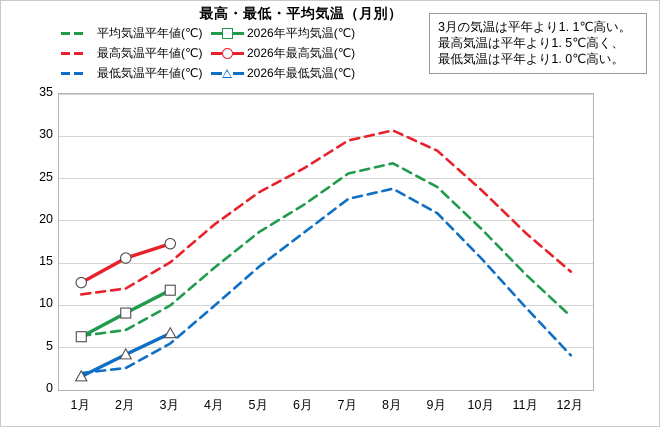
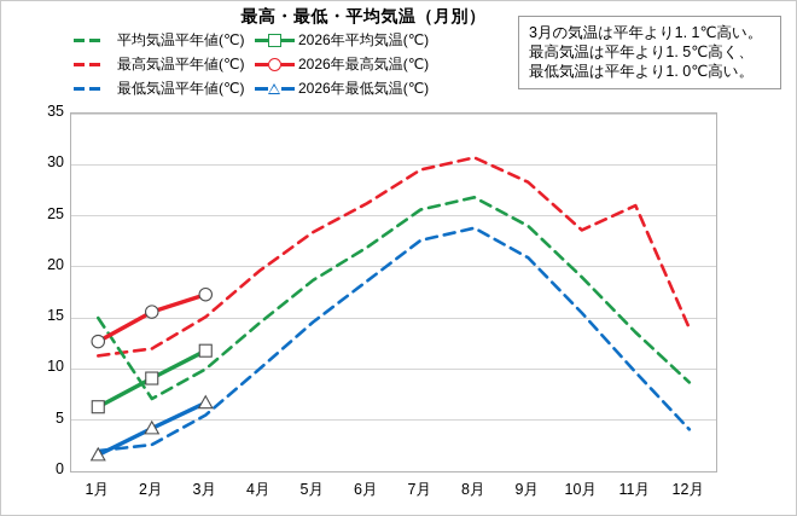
平均気温平年値(℃)/1月: 6 -> 15
最高気温平年値(℃)/11月: 18 -> 26
